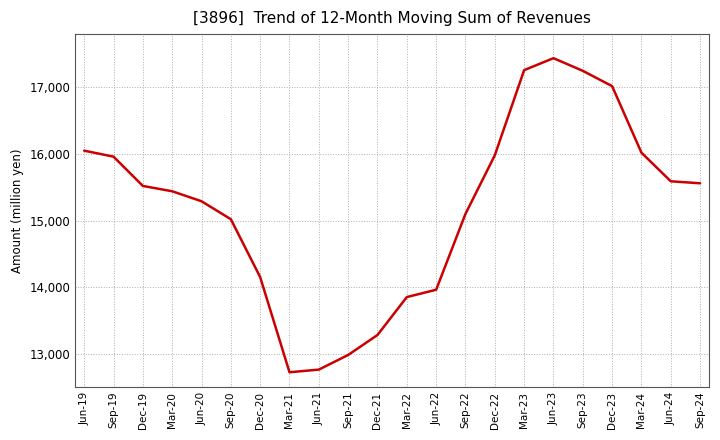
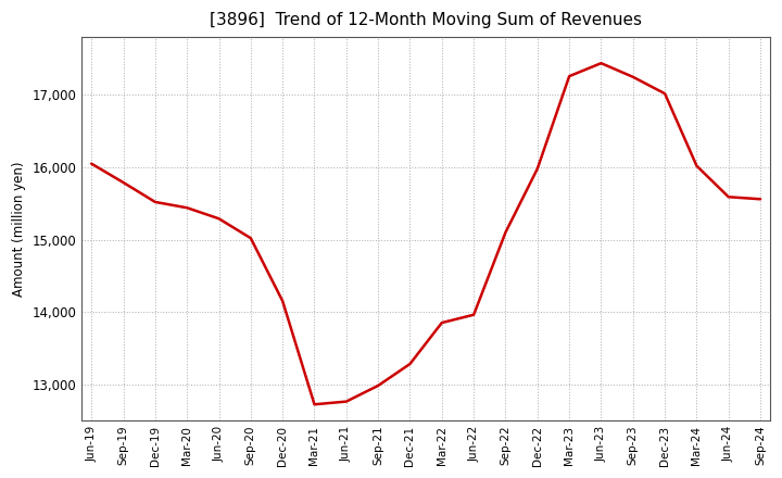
Sep-19: 15,960 -> 15,790
